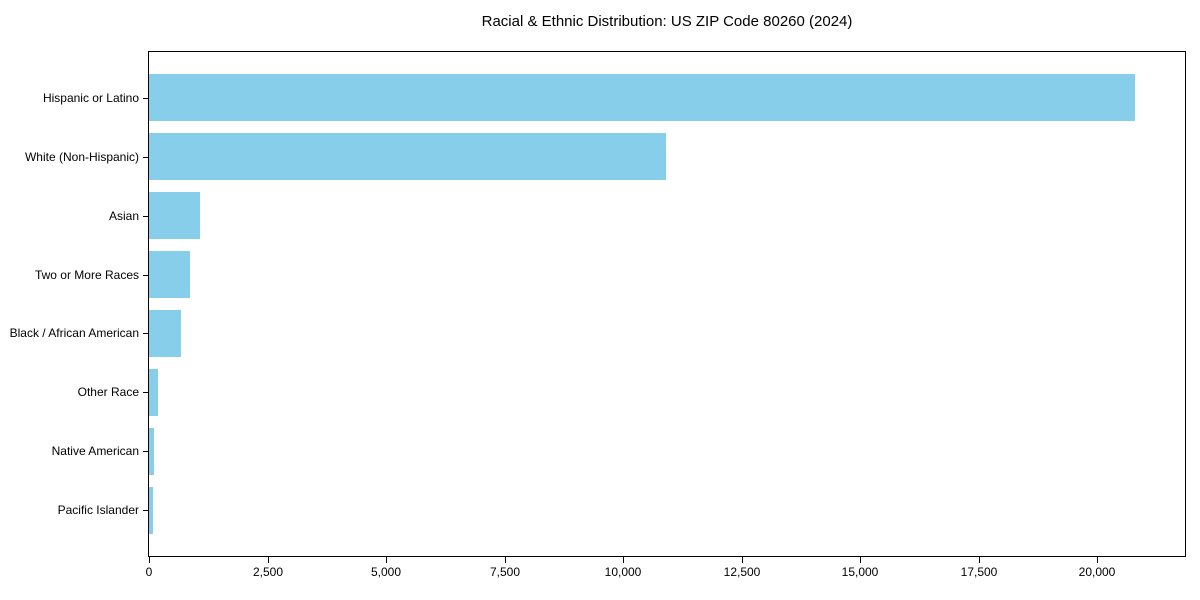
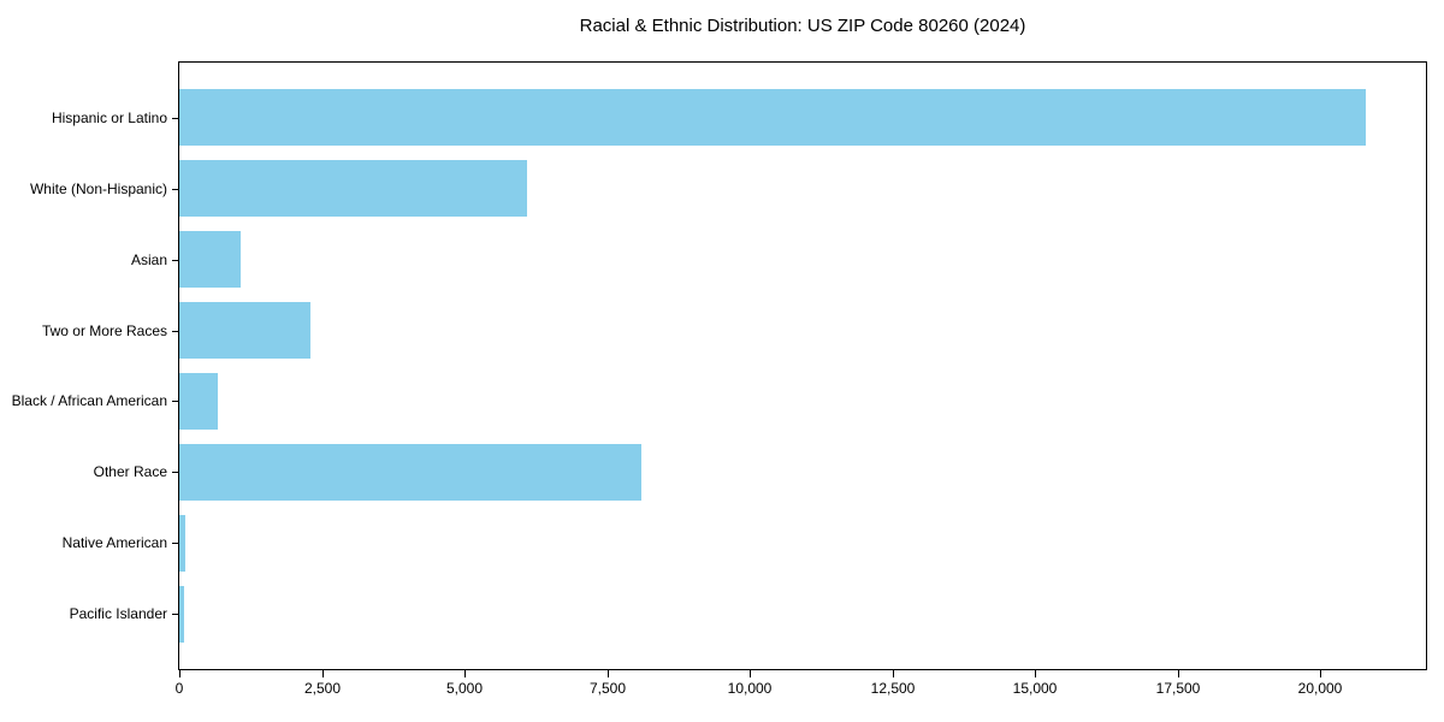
White (Non-Hispanic): 10900 -> 6100
Two or More Races: 900 -> 2300
Other Race: 200 -> 8100
